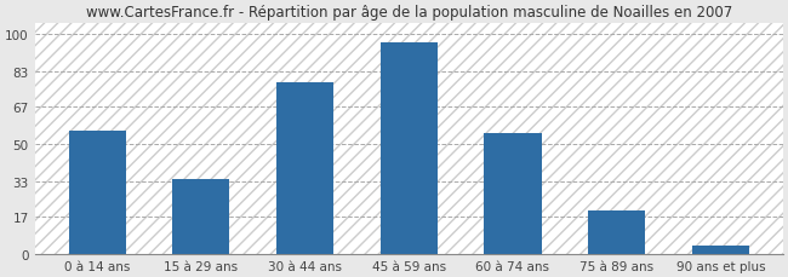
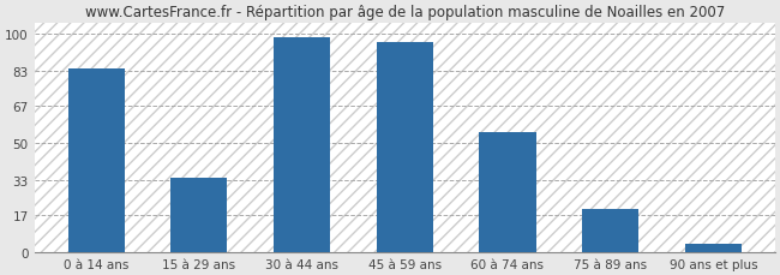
0 à 14 ans: 56 -> 84
30 à 44 ans: 78 -> 98
